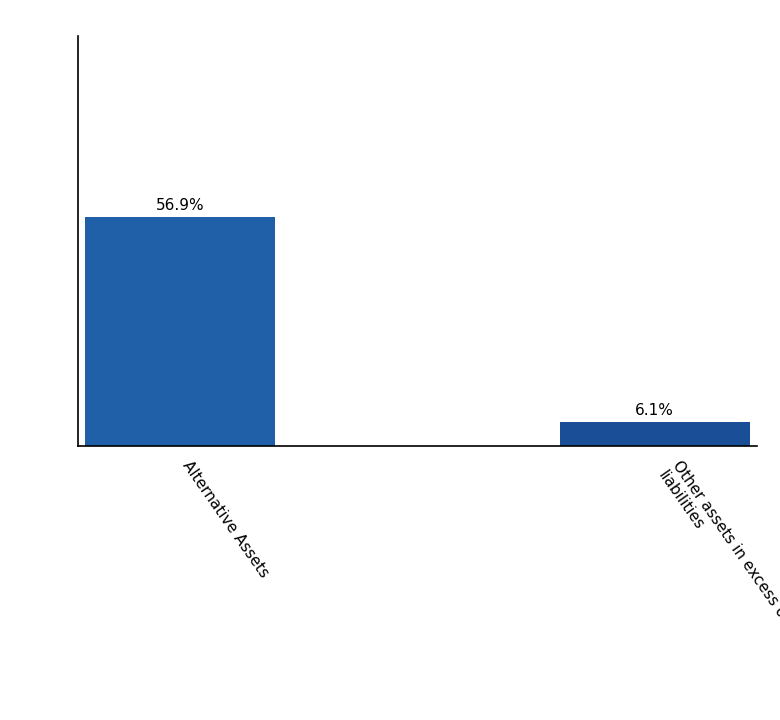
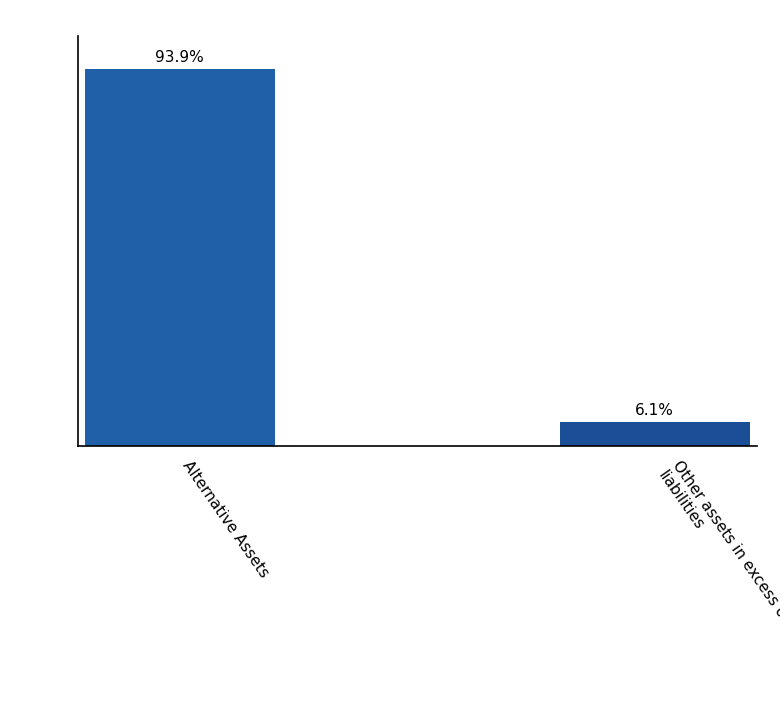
Alternative Assets: 56.9% -> 93.9%
